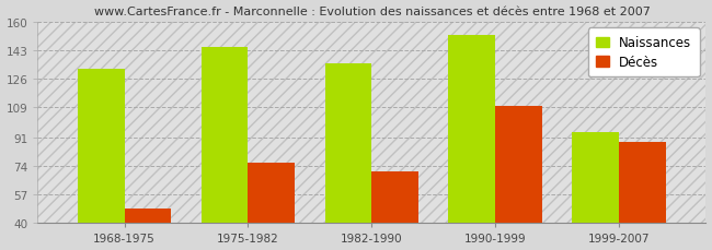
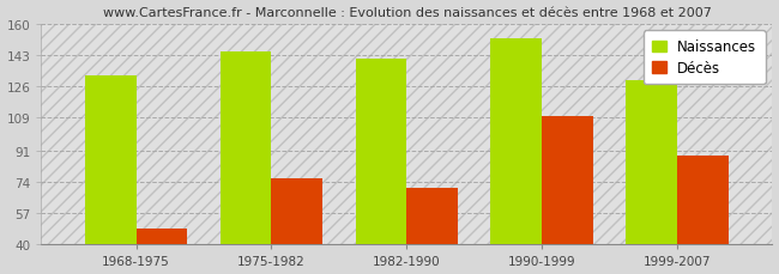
Naissances/1982-1990: 135 -> 141
Naissances/1999-2007: 94 -> 129
